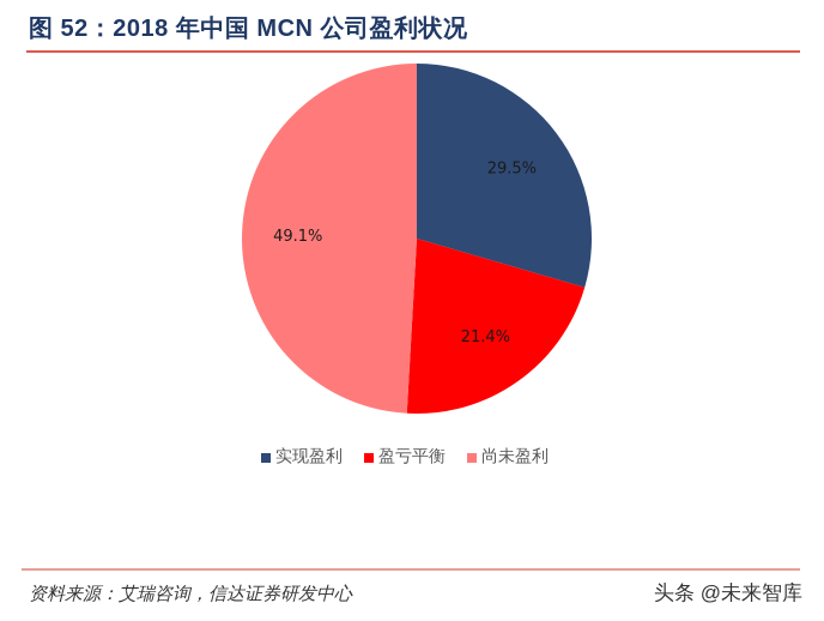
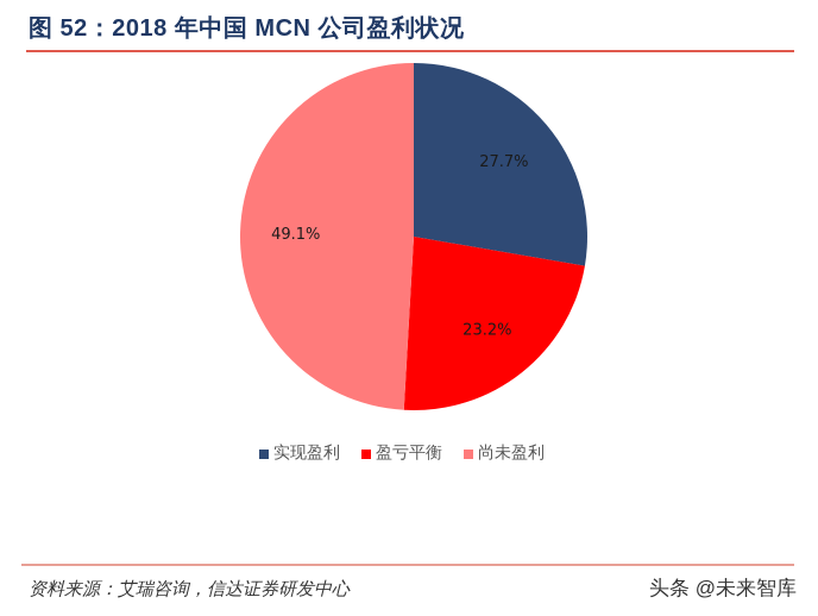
实现盈利: 29.5% -> 27.7%
盈亏平衡: 21.4% -> 23.2%
